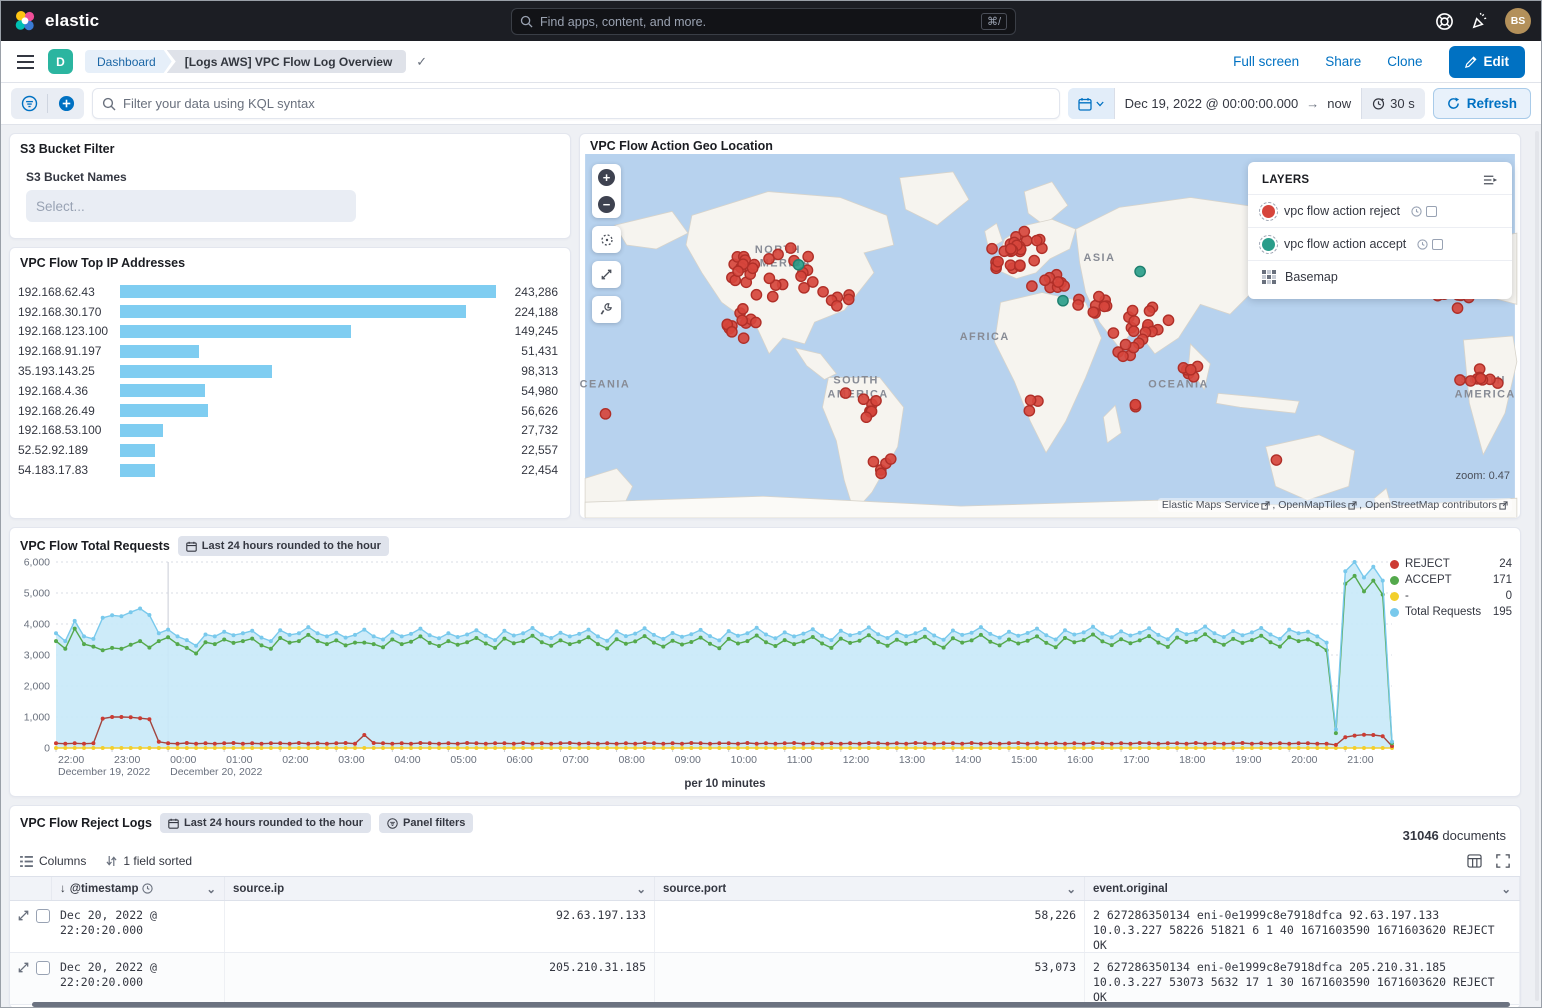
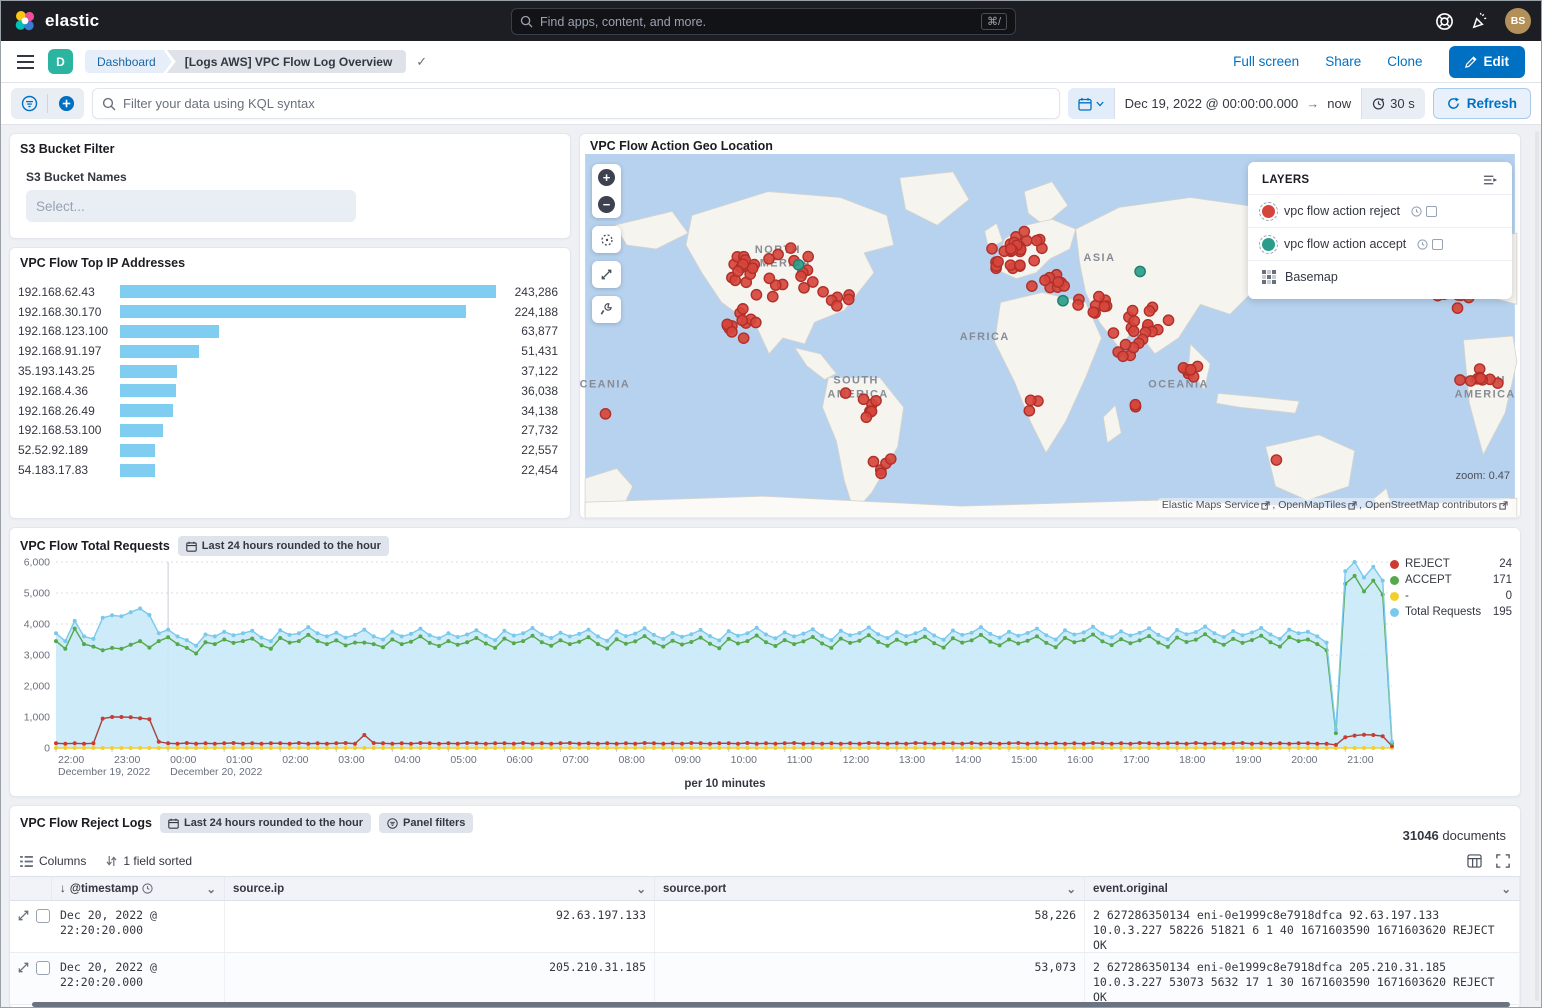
VPC Flow Top IP Addresses/192.168.123.100: 149,245 -> 63,877
VPC Flow Top IP Addresses/35.193.143.25: 98,313 -> 37,122
VPC Flow Top IP Addresses/192.168.4.36: 54,980 -> 36,038
VPC Flow Top IP Addresses/192.168.26.49: 56,626 -> 34,138
